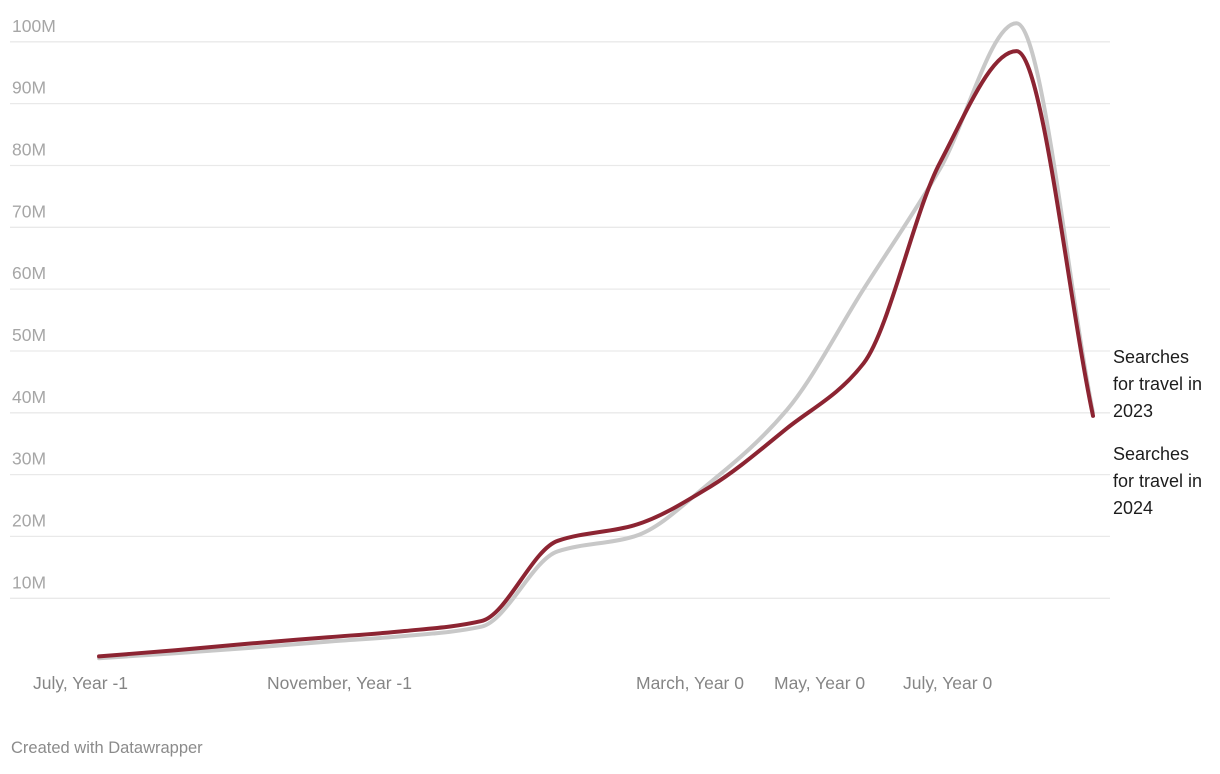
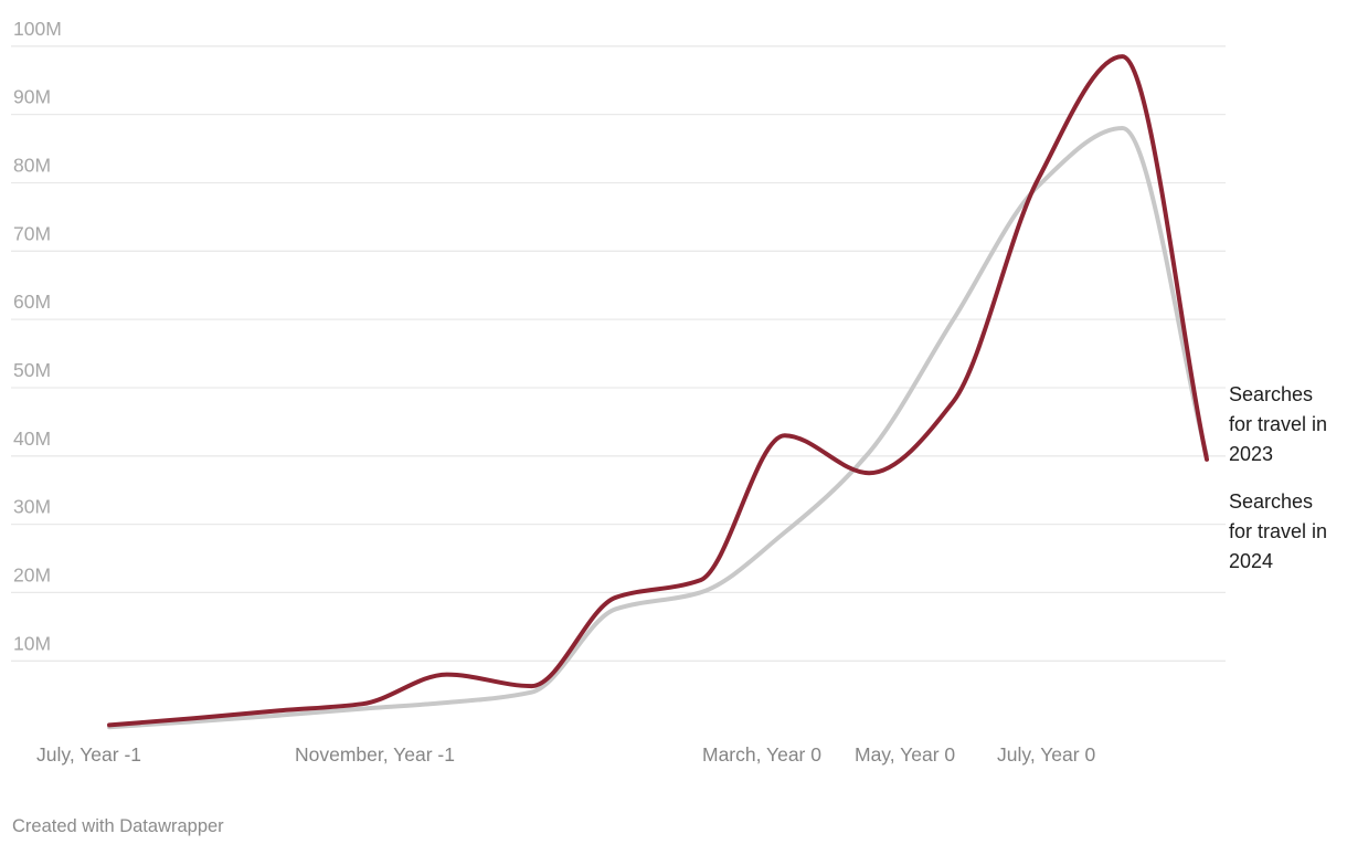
Searches for travel in 2024/November, Year -1: 5M -> 8M
Searches for travel in 2024/March, Year 0: 28M -> 43M
Searches for travel in 2023/July, Year 0: 103M -> 88M
